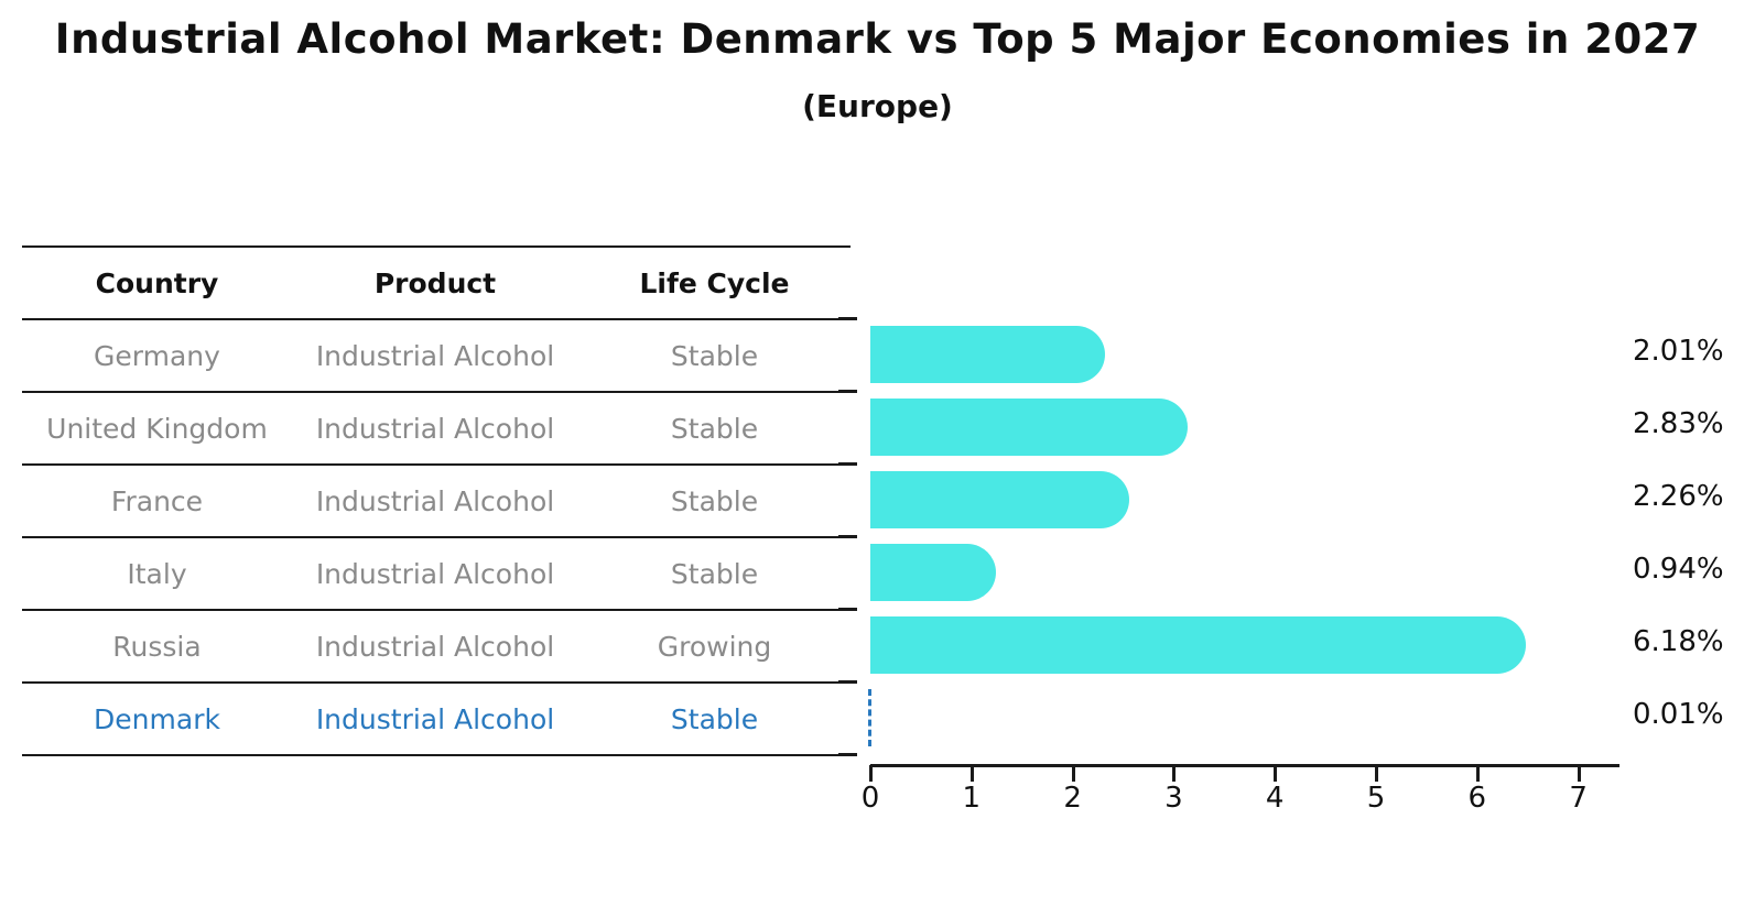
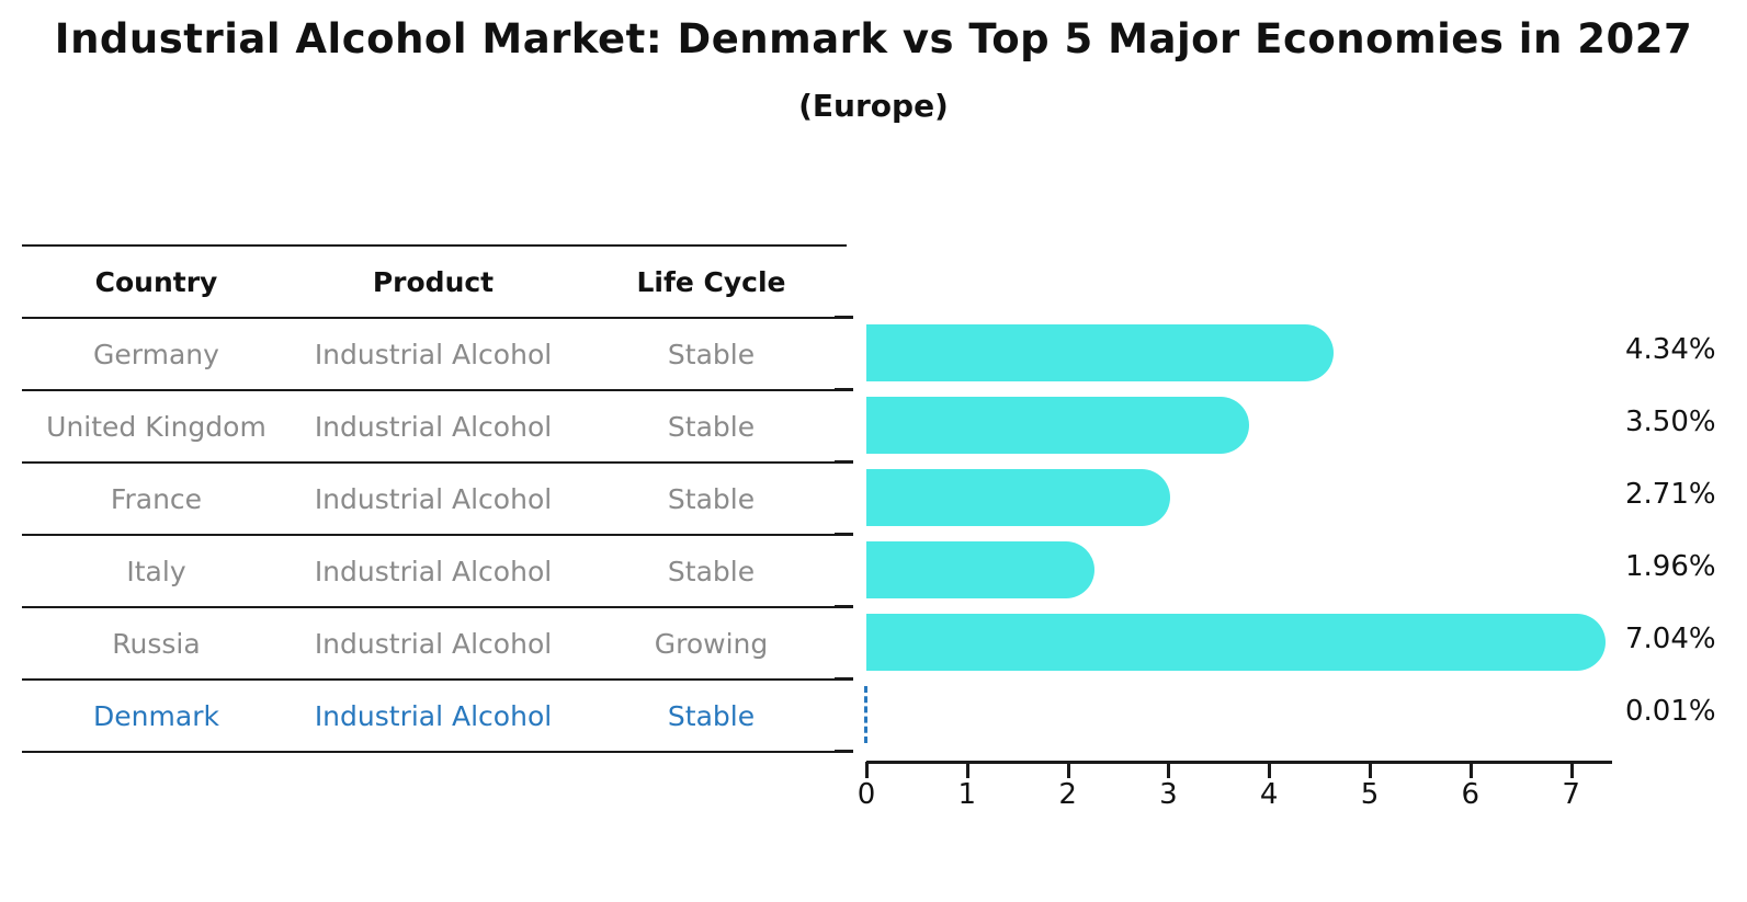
Germany: 2.01% -> 4.34%
United Kingdom: 2.83% -> 3.50%
France: 2.26% -> 2.71%
Italy: 0.94% -> 1.96%
Russia: 6.18% -> 7.04%
